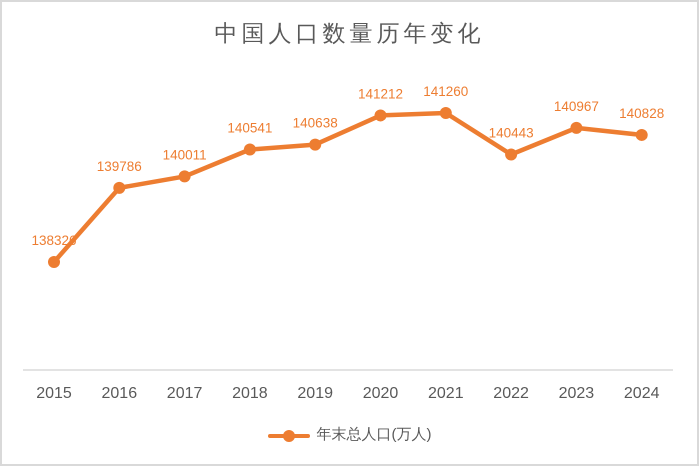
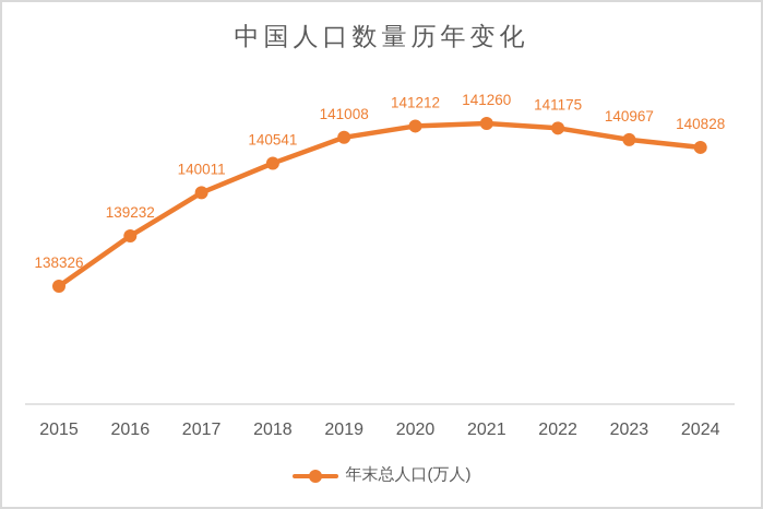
2016: 139786 -> 139232
2019: 140638 -> 141008
2022: 140443 -> 141175
